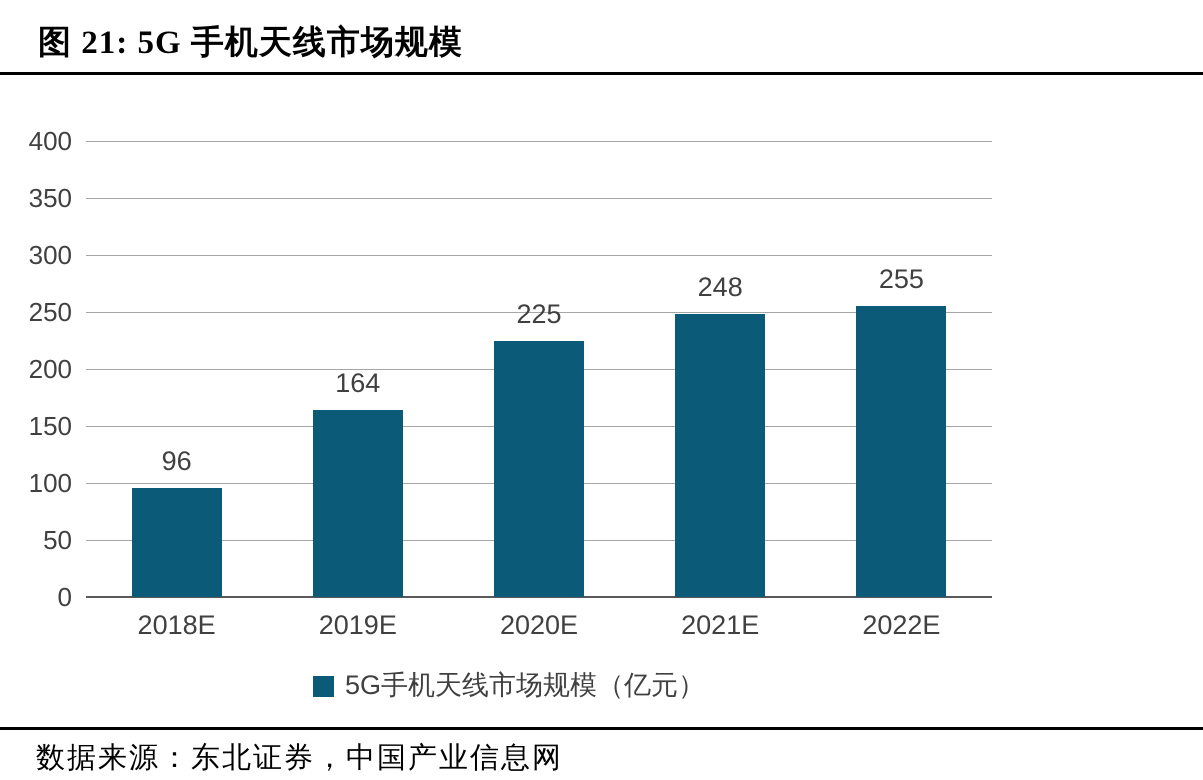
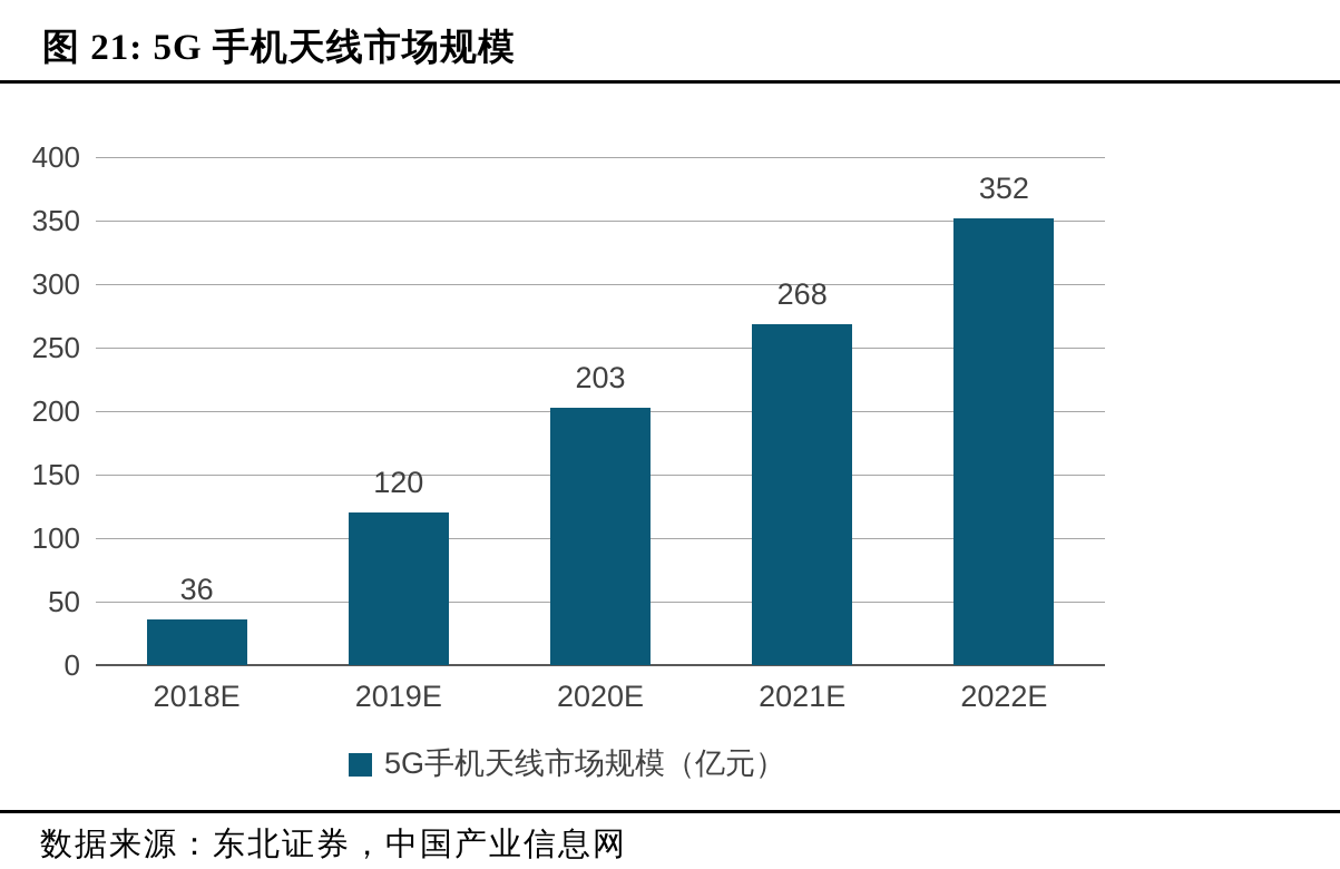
2018E: 96 -> 36
2019E: 164 -> 120
2020E: 225 -> 203
2021E: 248 -> 268
2022E: 255 -> 352
